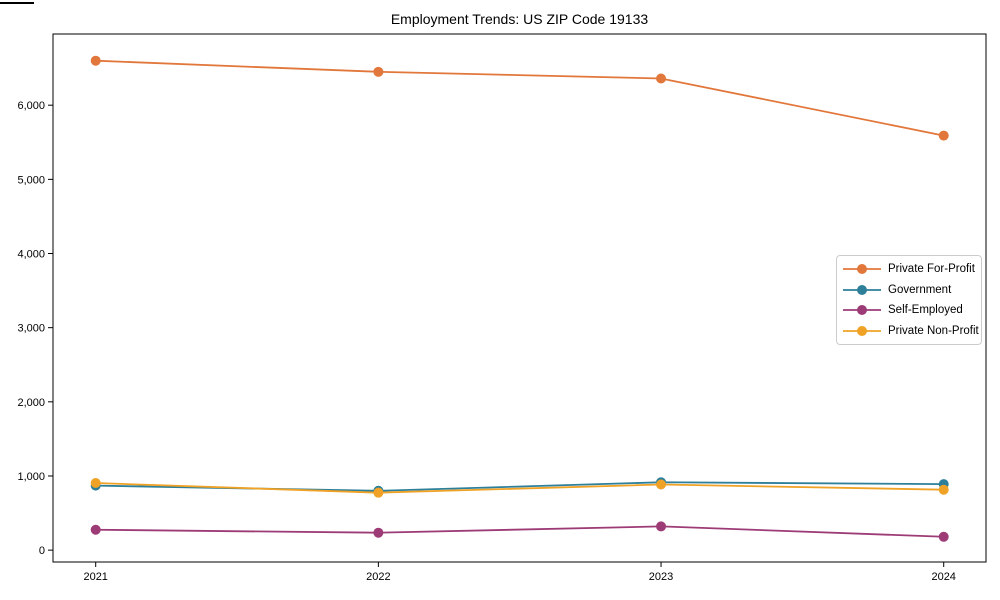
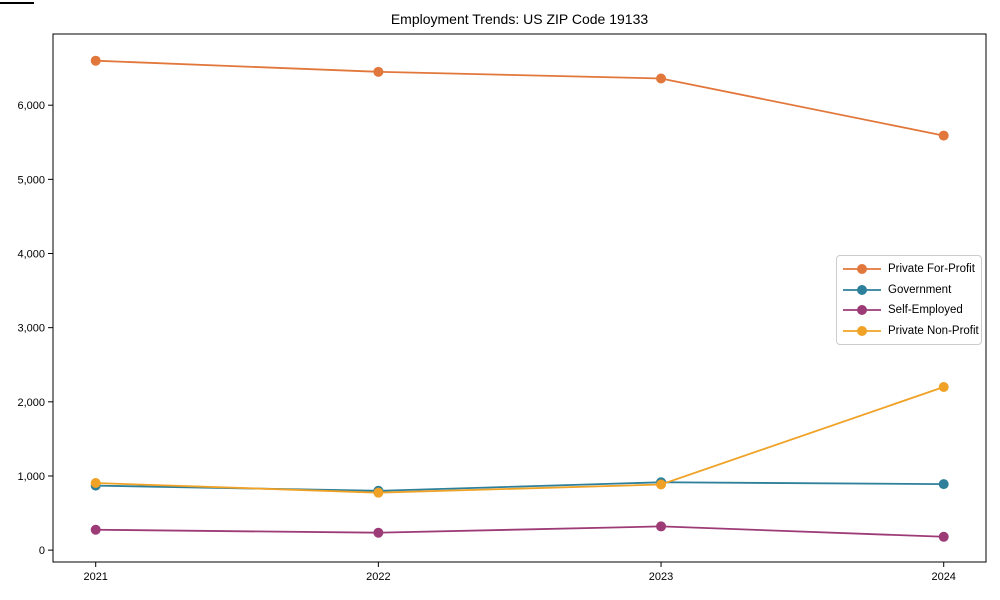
Private Non-Profit/2024: 800 -> 2200
